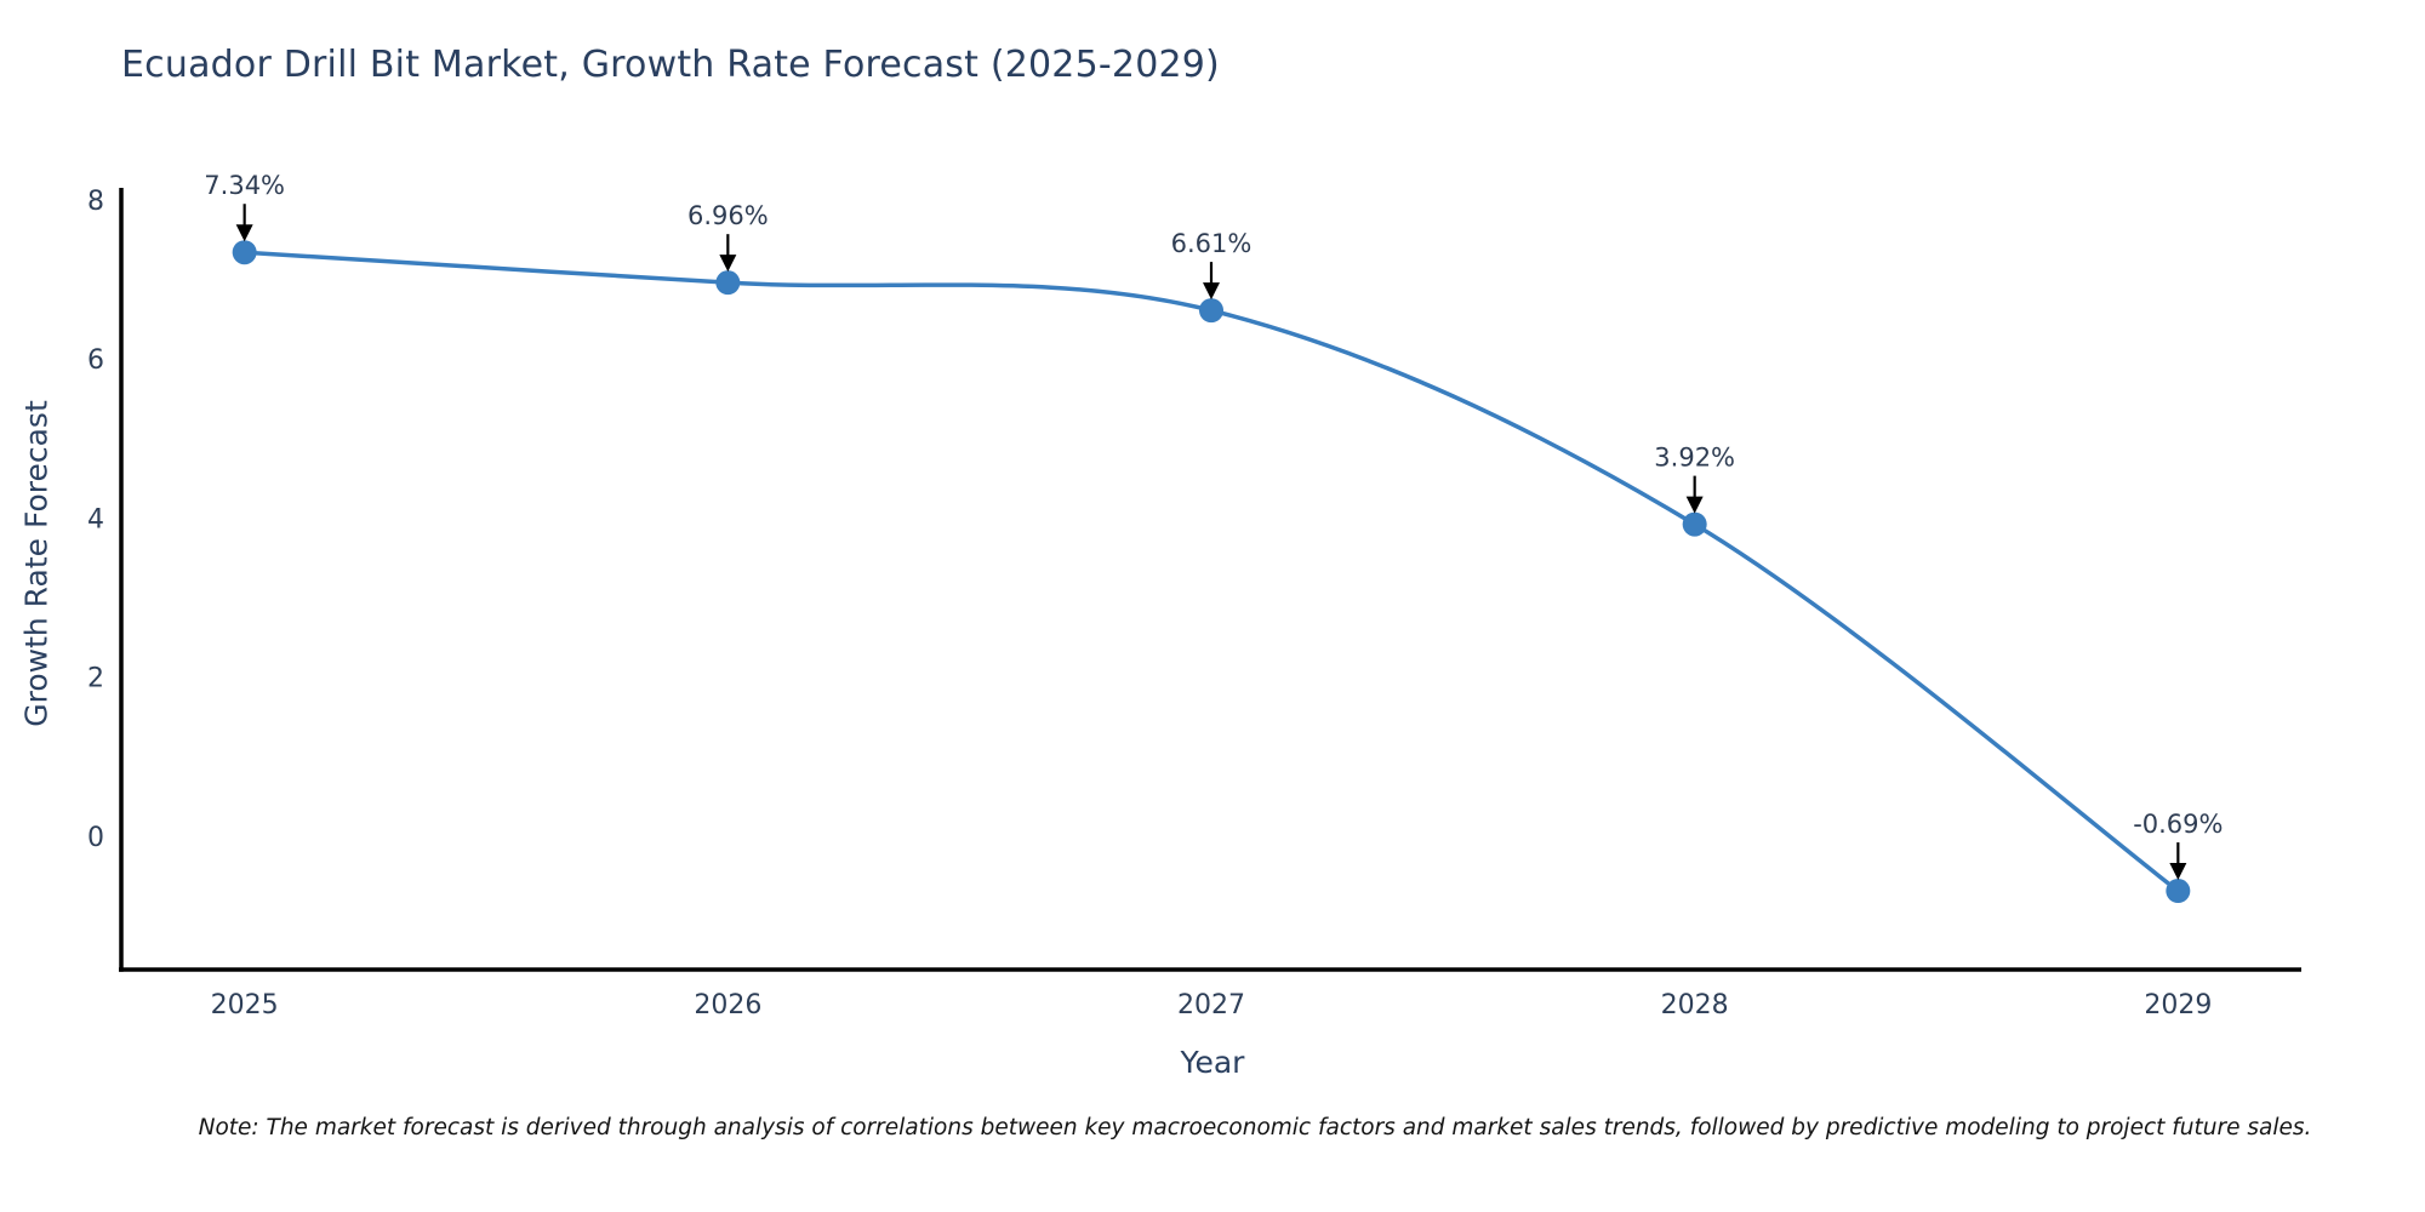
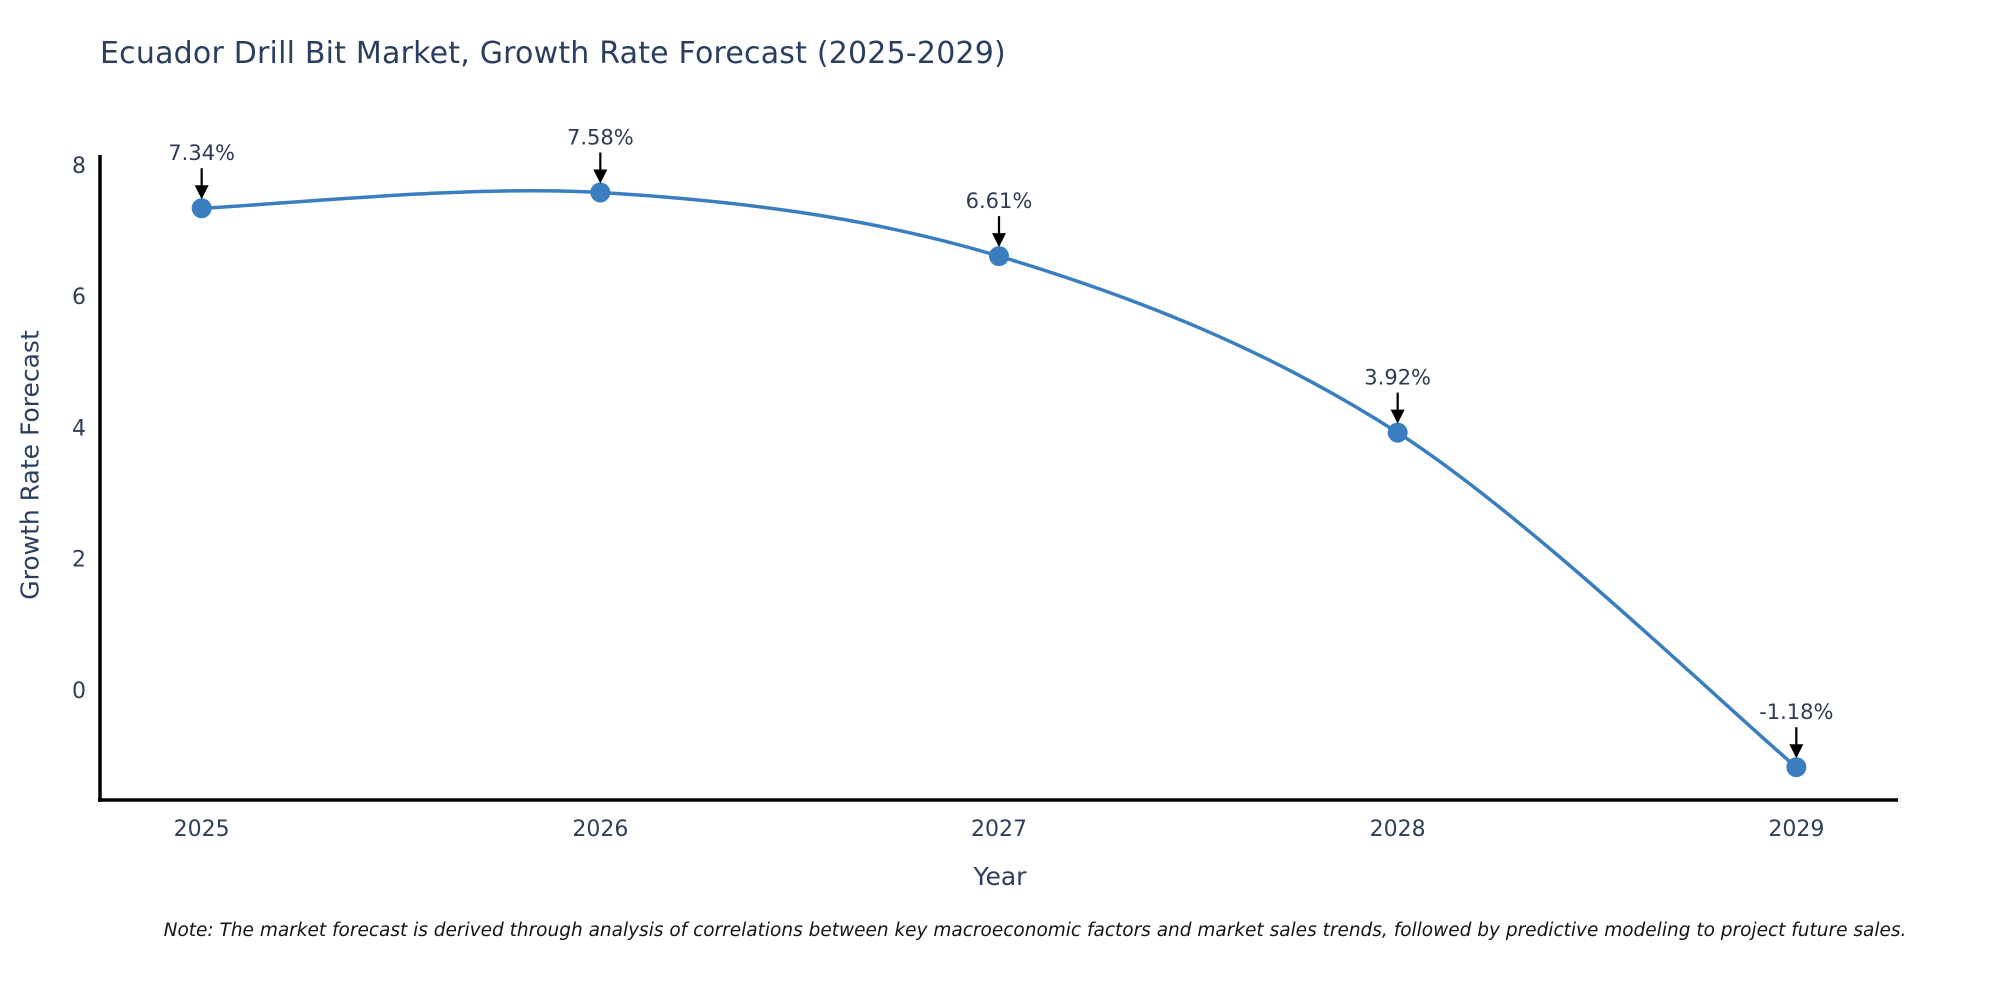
2026: 6.96% -> 7.58%
2029: -0.69% -> -1.18%
